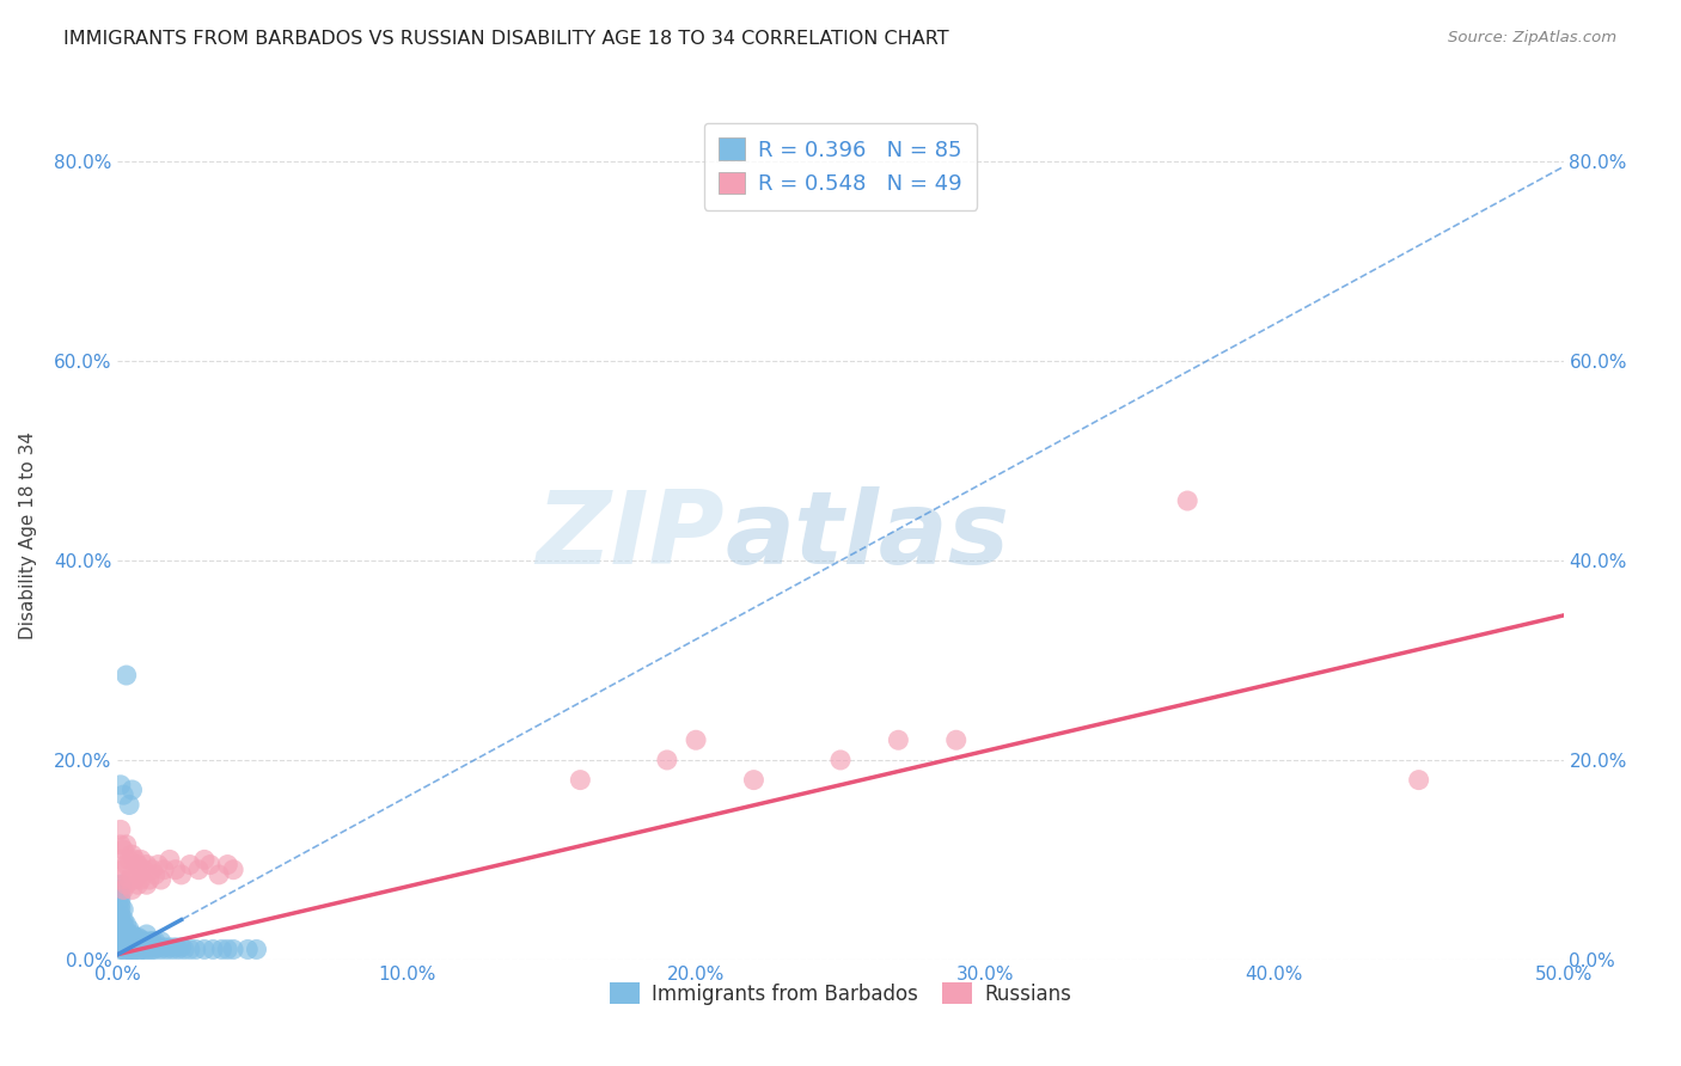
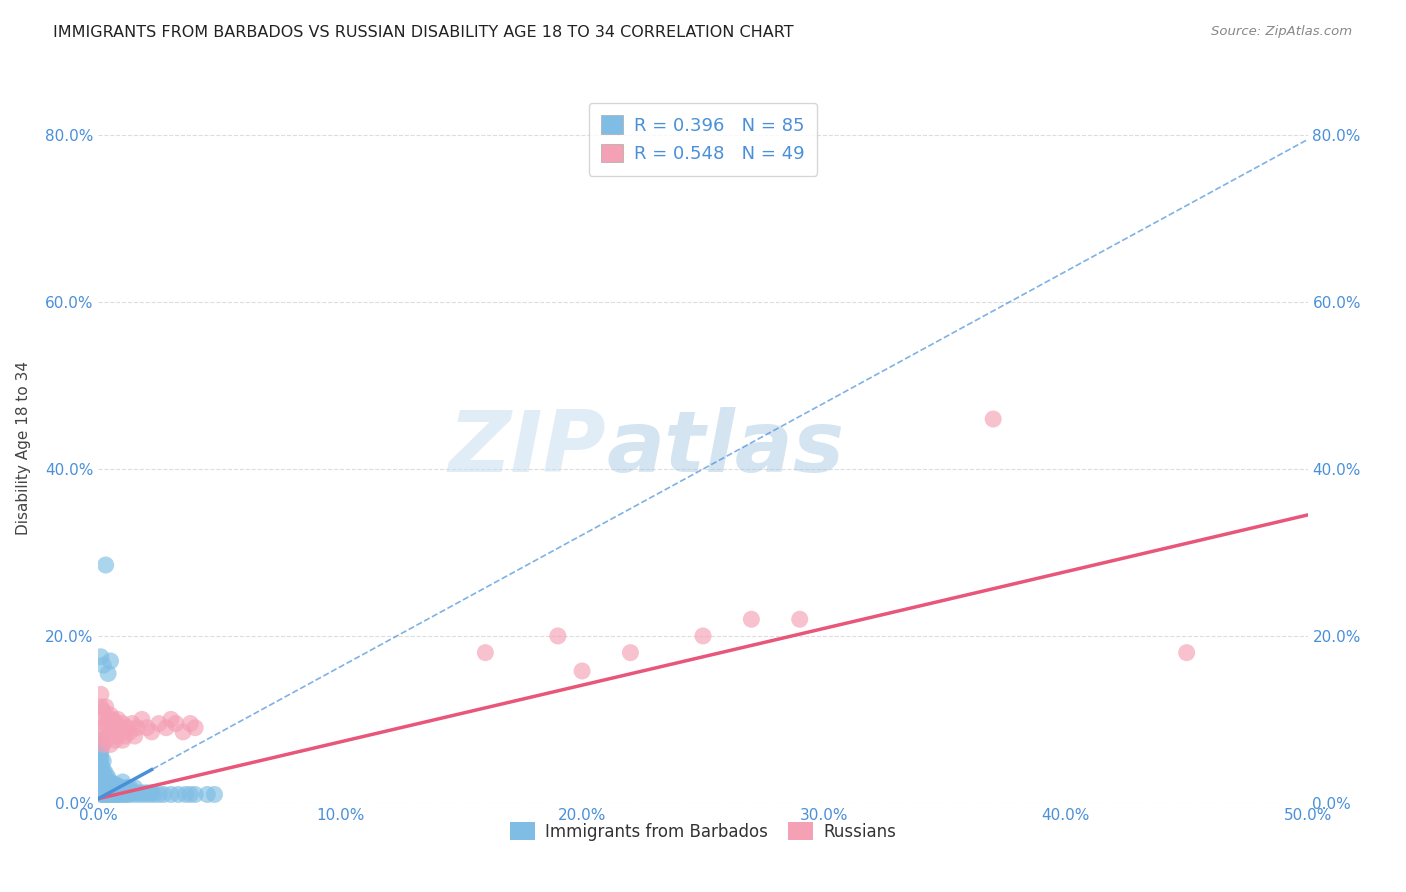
Russians/20.0%: 22.0% -> 15.8%
